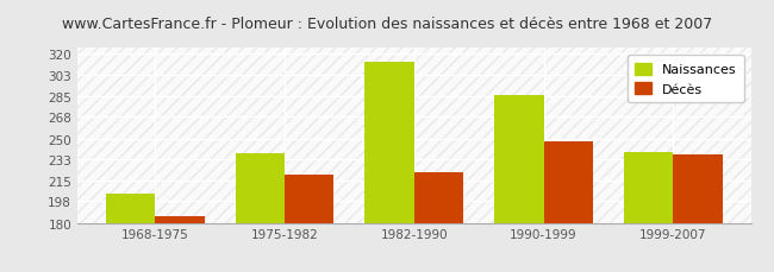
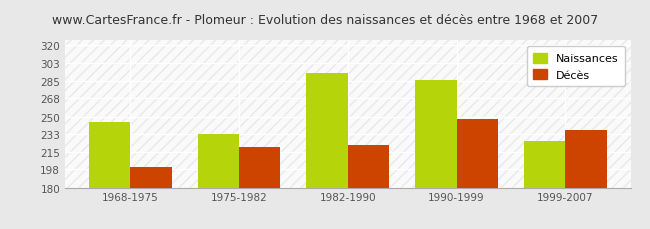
Naissances/1968-1975: 204 -> 245
Décès/1968-1975: 186 -> 200
Naissances/1975-1982: 238 -> 233
Naissances/1982-1990: 314 -> 293
Naissances/1999-2007: 239 -> 226
